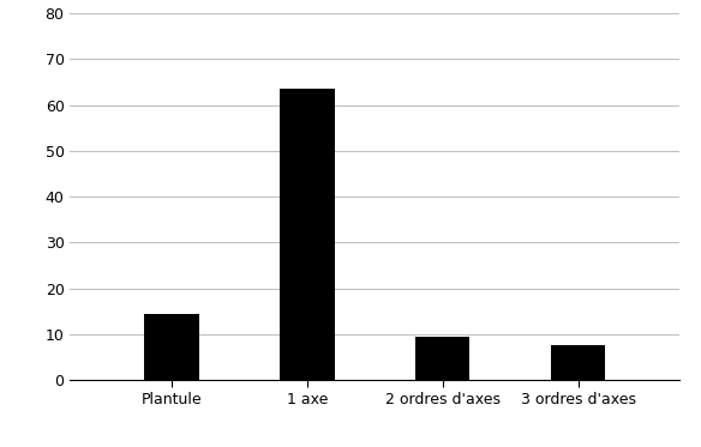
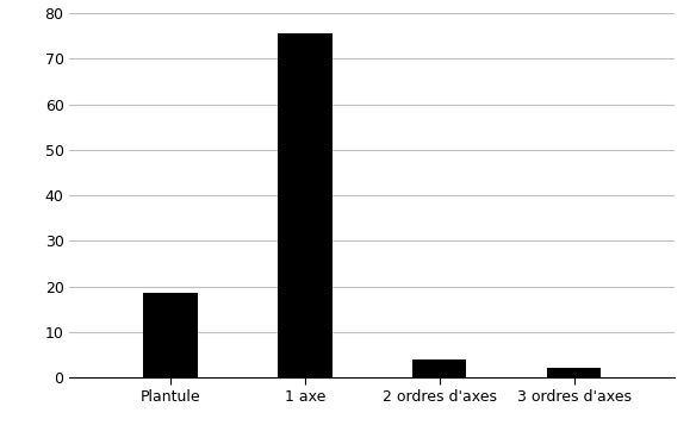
Plantule: 14.5 -> 18.5
1 axe: 63.5 -> 75.5
2 ordres d'axes: 9.5 -> 4.0
3 ordres d'axes: 7.5 -> 2.0
